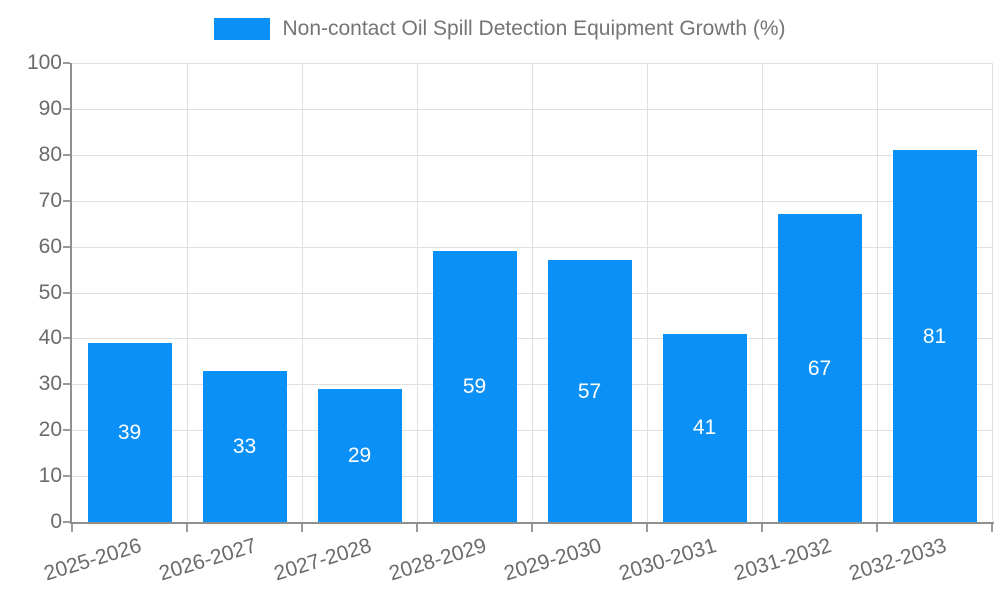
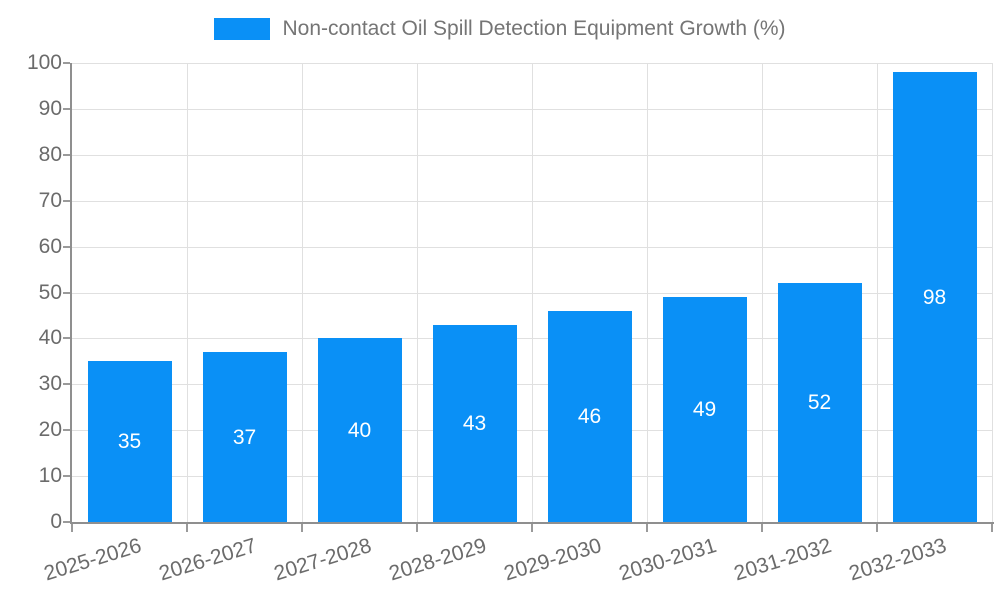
2025-2026: 39 -> 35
2026-2027: 33 -> 37
2027-2028: 29 -> 40
2028-2029: 59 -> 43
2029-2030: 57 -> 46
2030-2031: 41 -> 49
2031-2032: 67 -> 52
2032-2033: 81 -> 98
